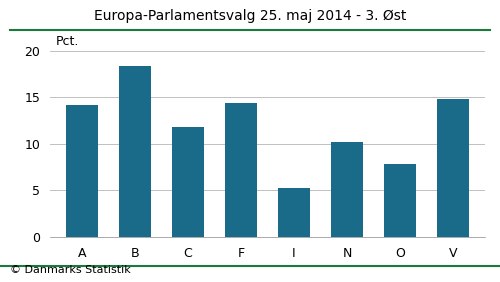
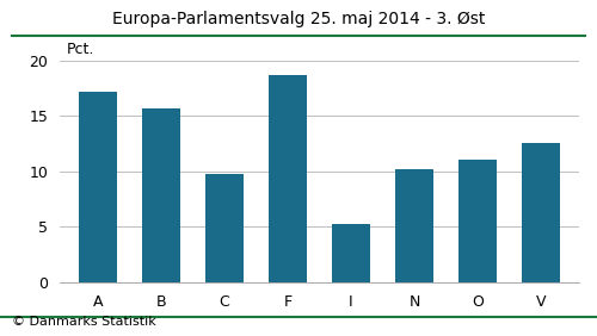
A: 14.2 -> 17.2
B: 18.4 -> 15.7
C: 11.8 -> 9.8
F: 14.4 -> 18.7
O: 7.8 -> 11.1
V: 14.8 -> 12.6
